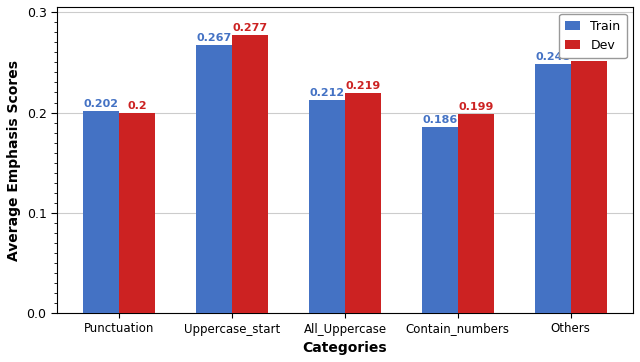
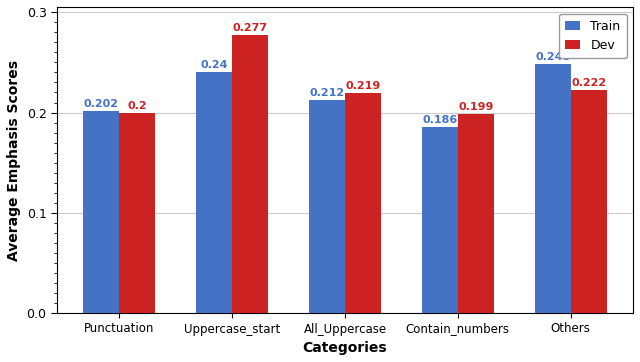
Train/Uppercase_start: 0.267 -> 0.24
Dev/Others: 0.251 -> 0.222
